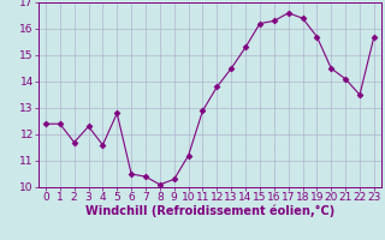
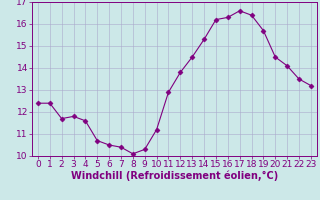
3: 12.3 -> 11.8
5: 12.8 -> 10.7
23: 15.7 -> 13.2
